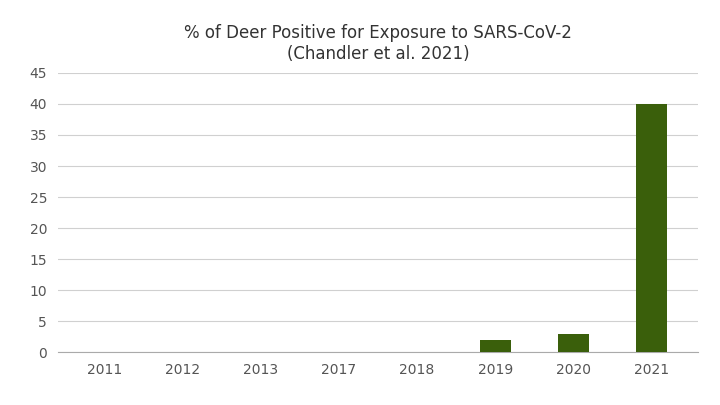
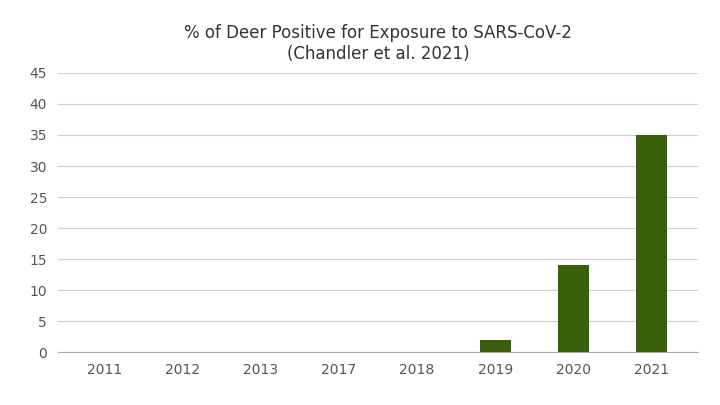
2020: 3 -> 14
2021: 40 -> 35
